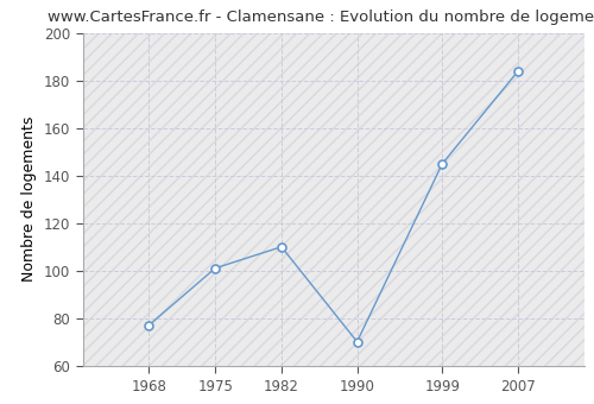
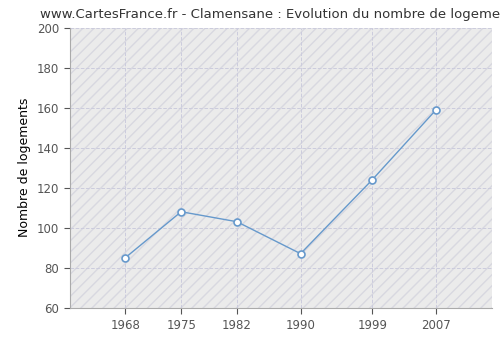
1968: 77 -> 85
1975: 101 -> 108
1982: 110 -> 103
1990: 70 -> 87
1999: 145 -> 124
2007: 184 -> 159
